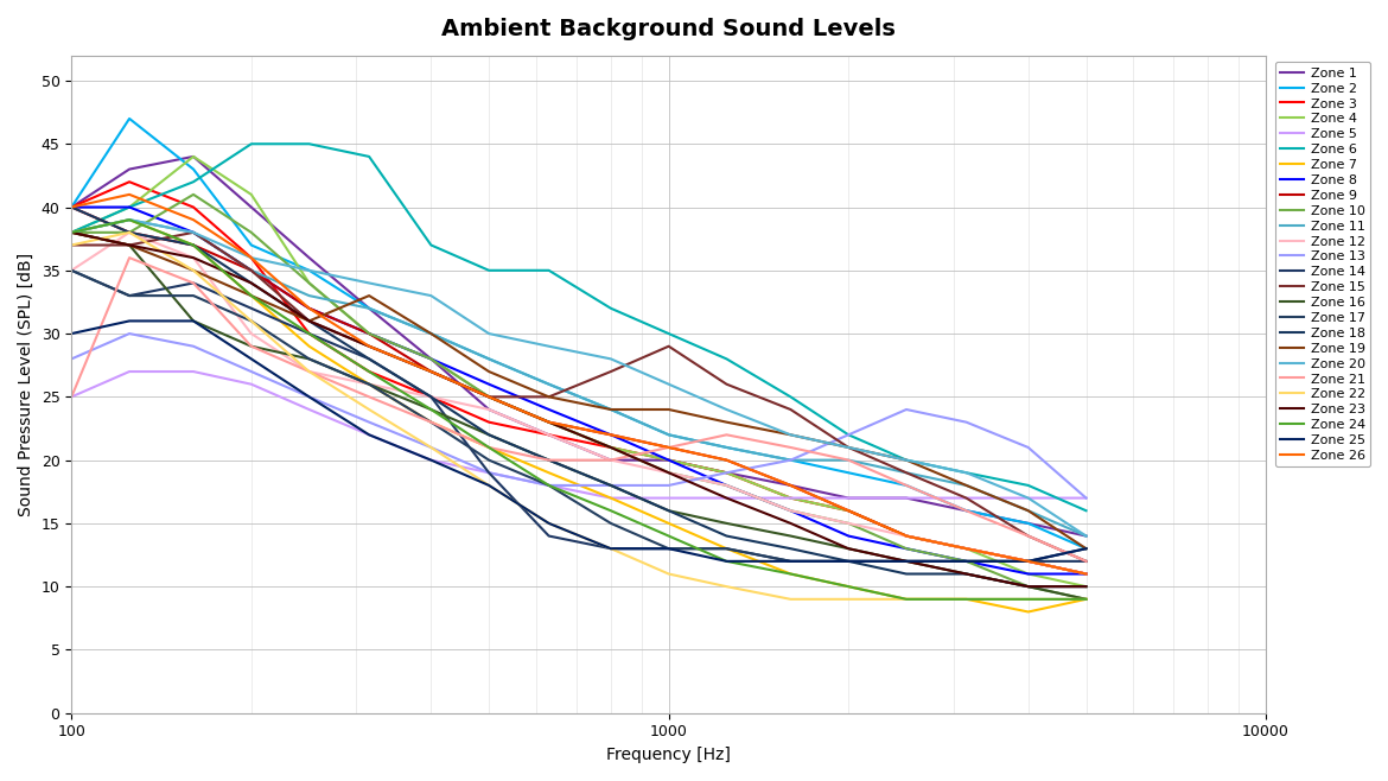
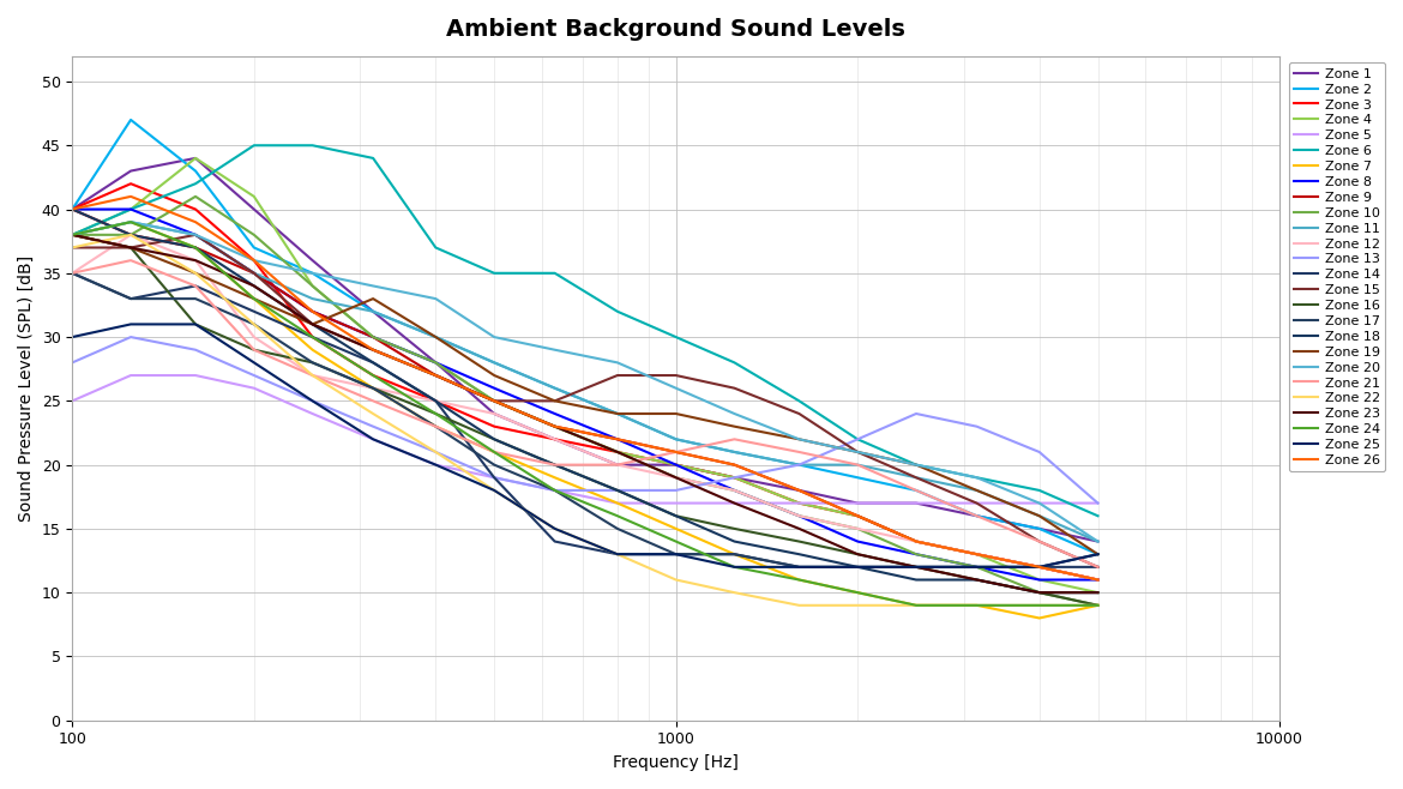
Zone 21/100: 25 -> 35
Zone 15/1000: 29 -> 27
